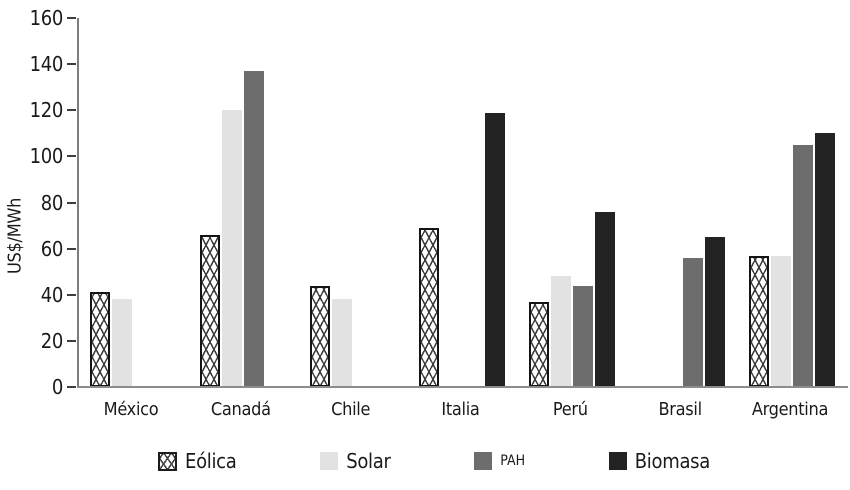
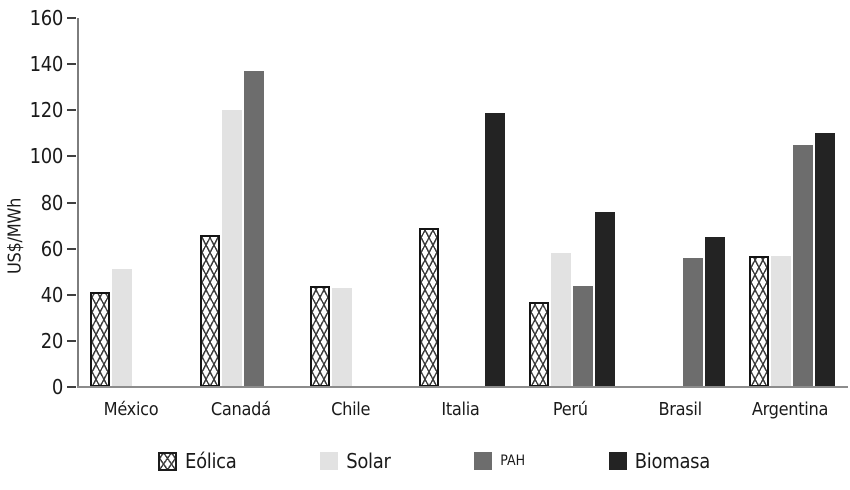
Solar/México: 38 -> 51
Solar/Chile: 38 -> 43
Solar/Perú: 48 -> 58
